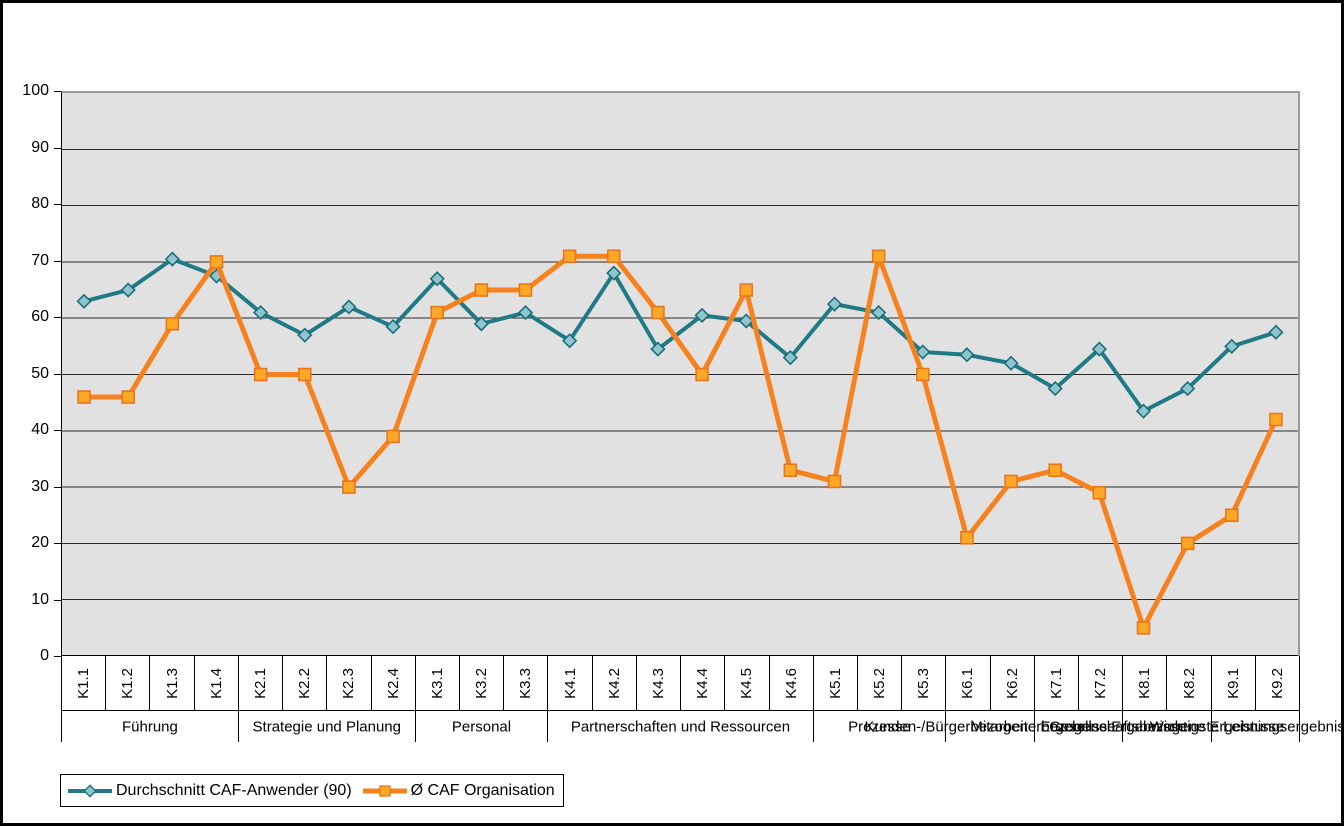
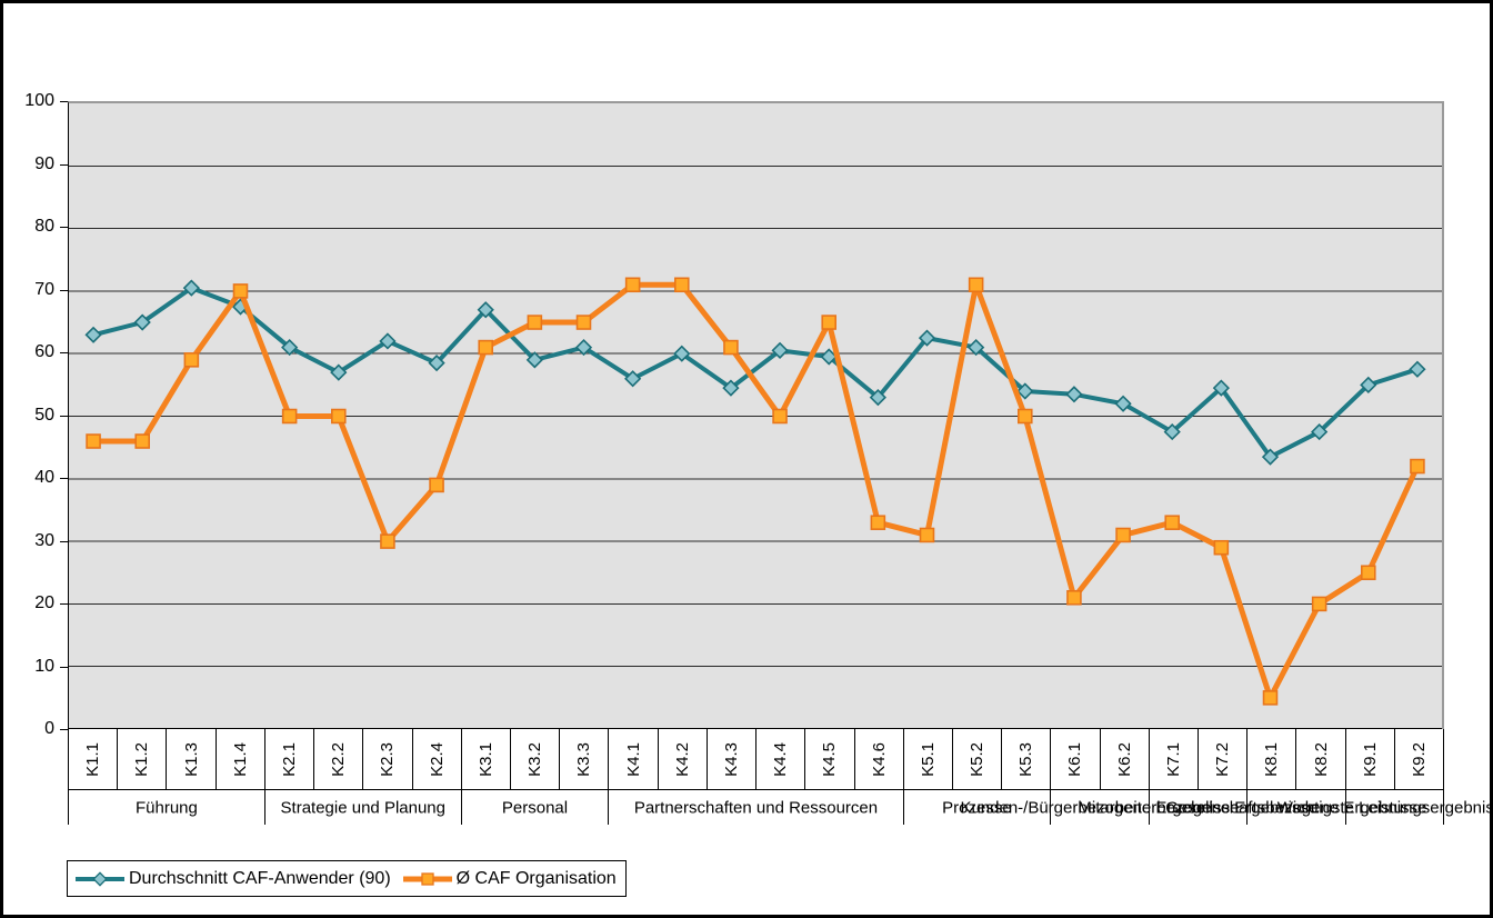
Durchschnitt CAF-Anwender (90)/K4.2: 68 -> 60
